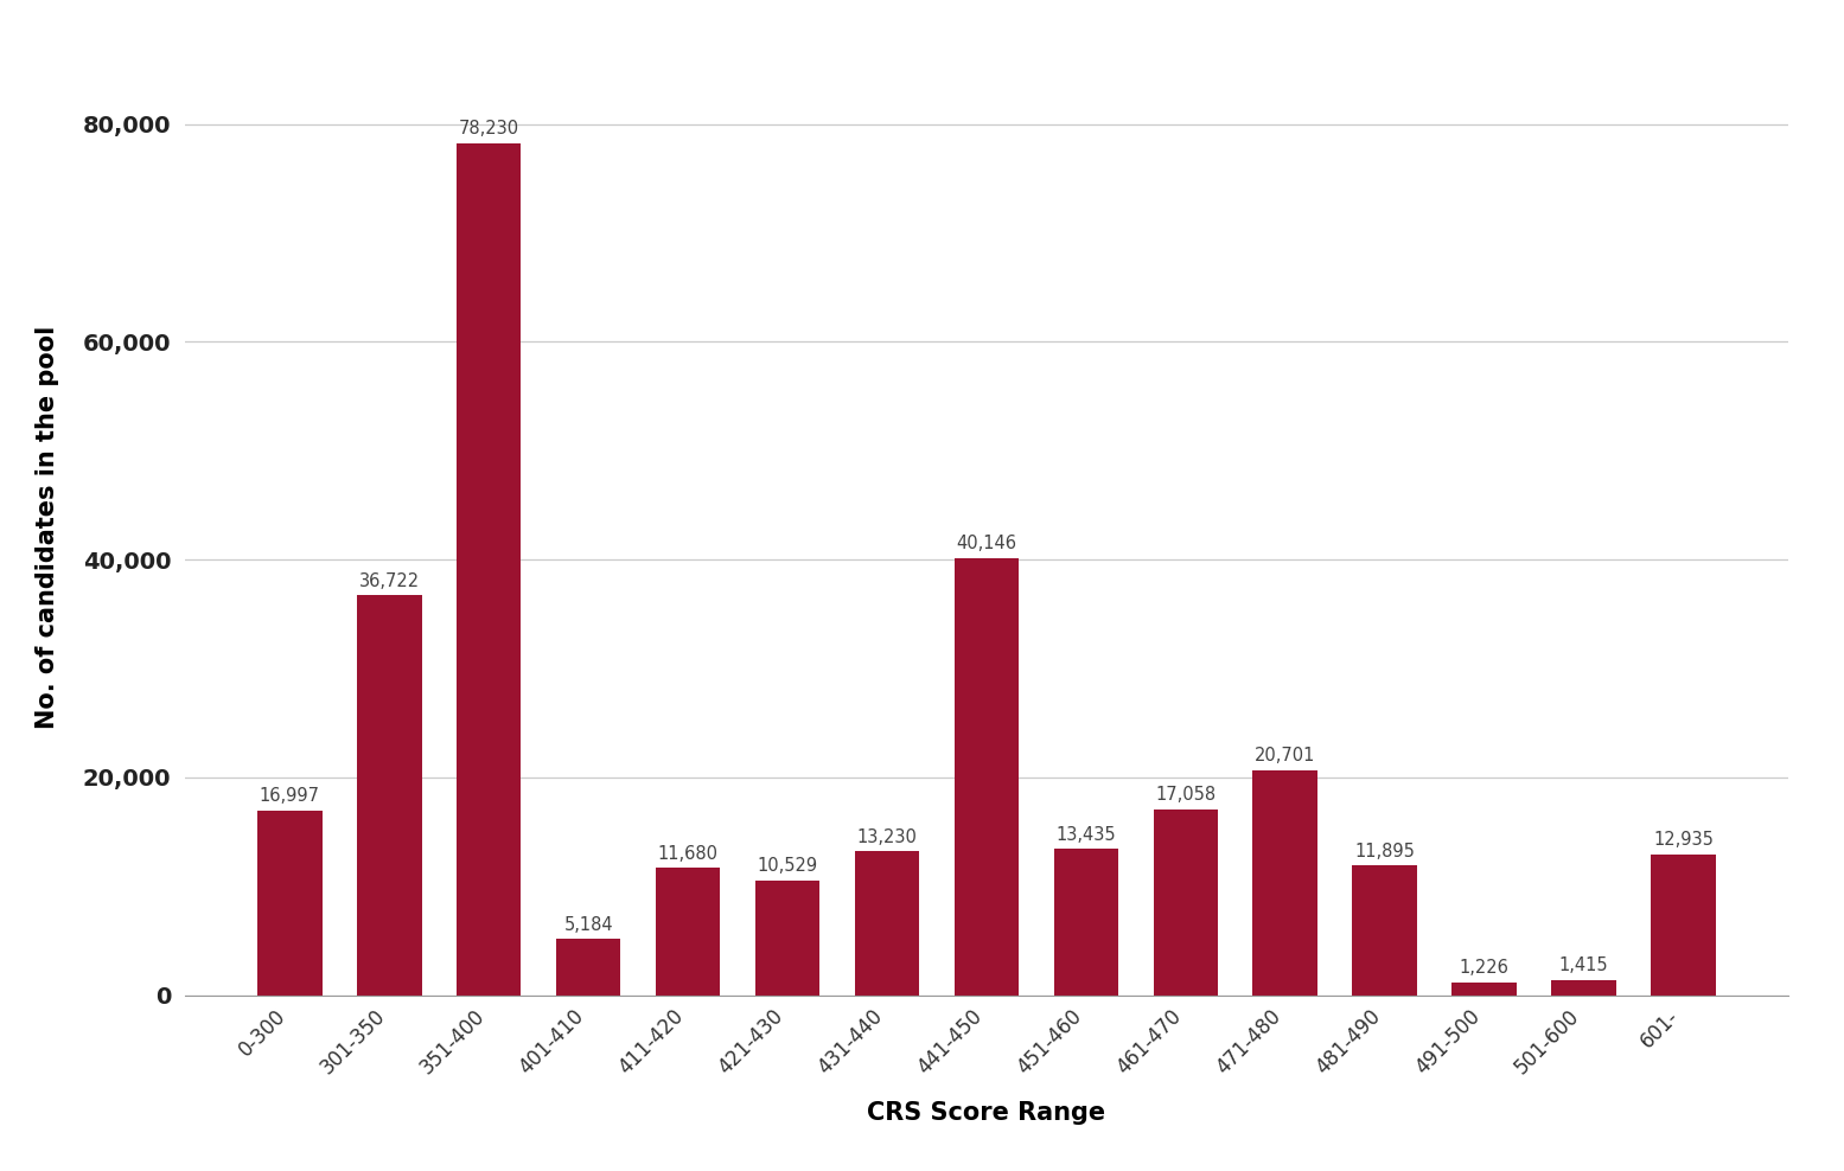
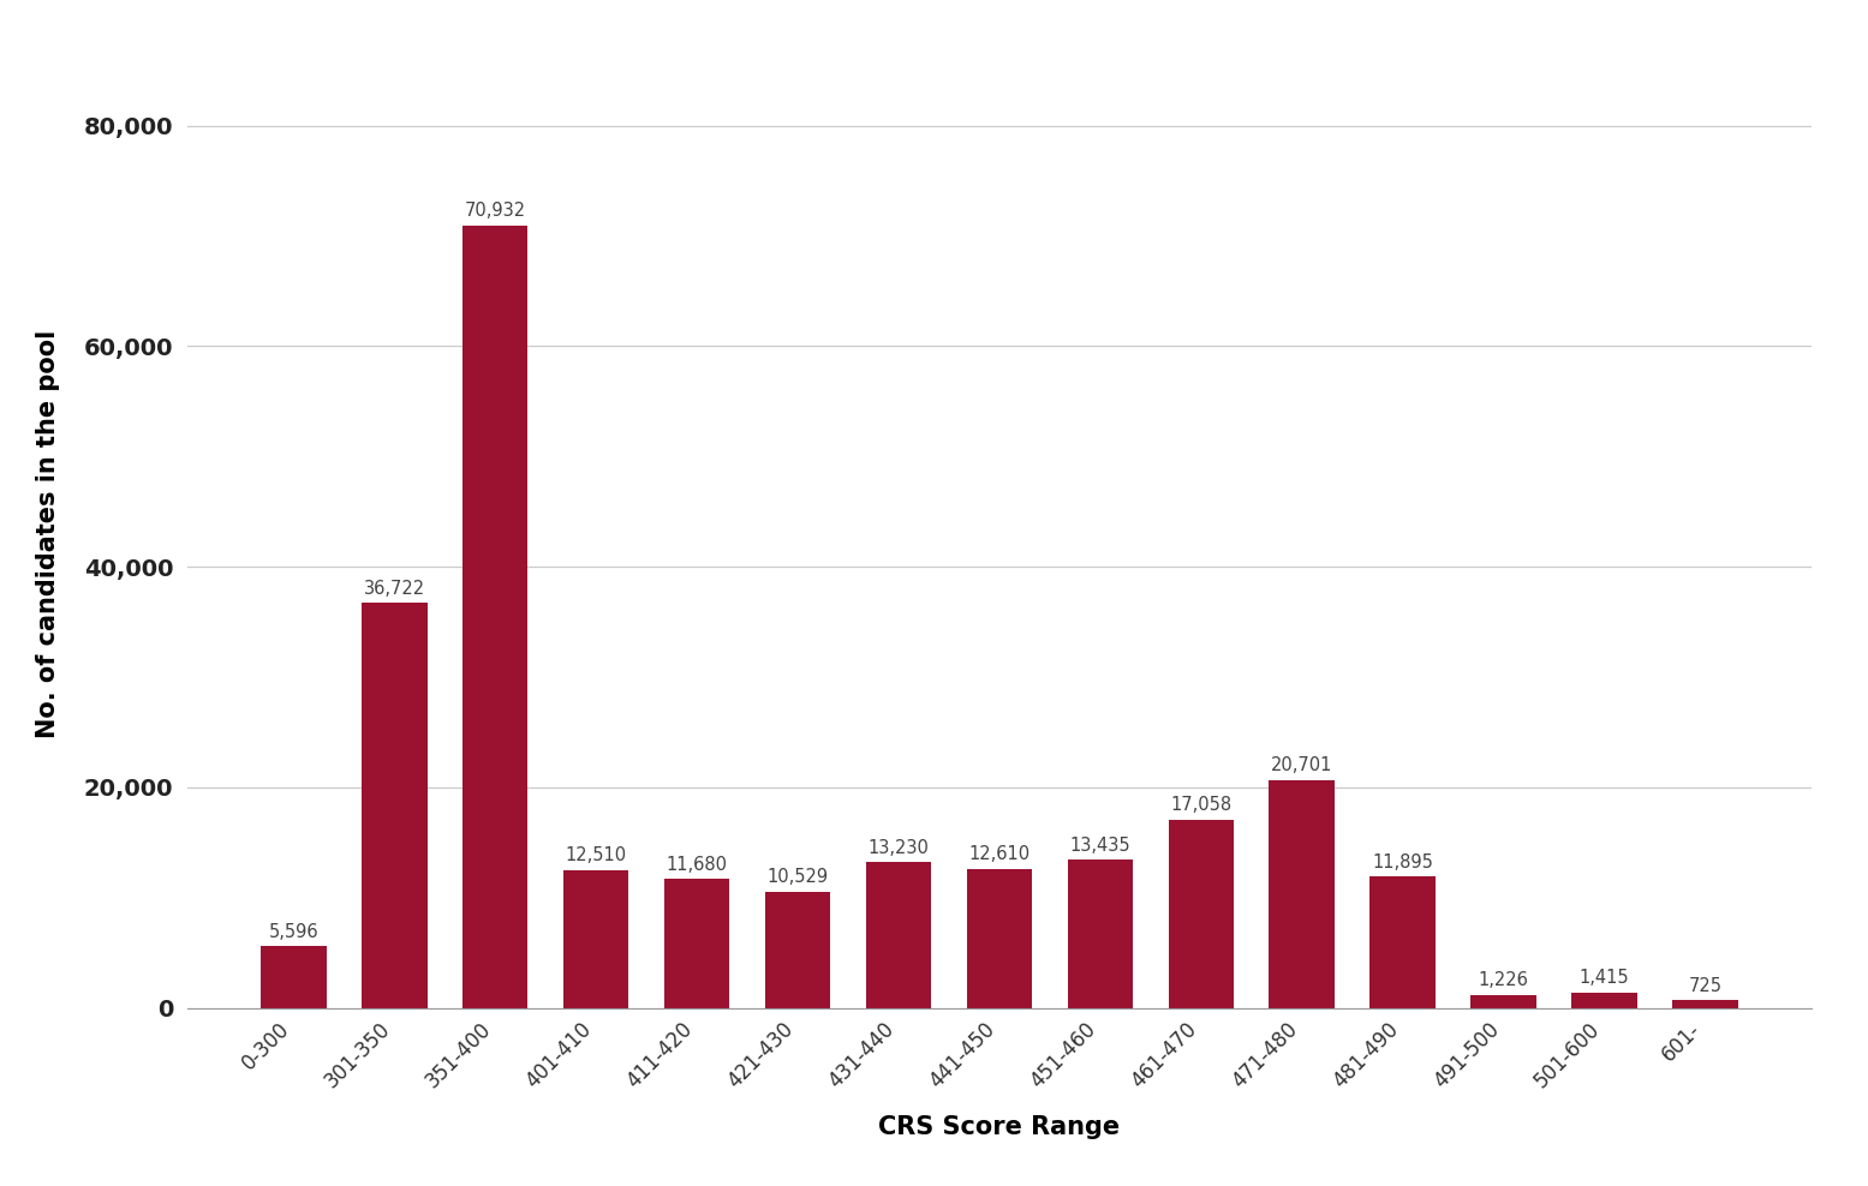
0-300: 16,997 -> 5,596
351-400: 78,230 -> 70,932
401-410: 5,184 -> 12,510
441-450: 40,146 -> 12,610
601-: 12,935 -> 725
